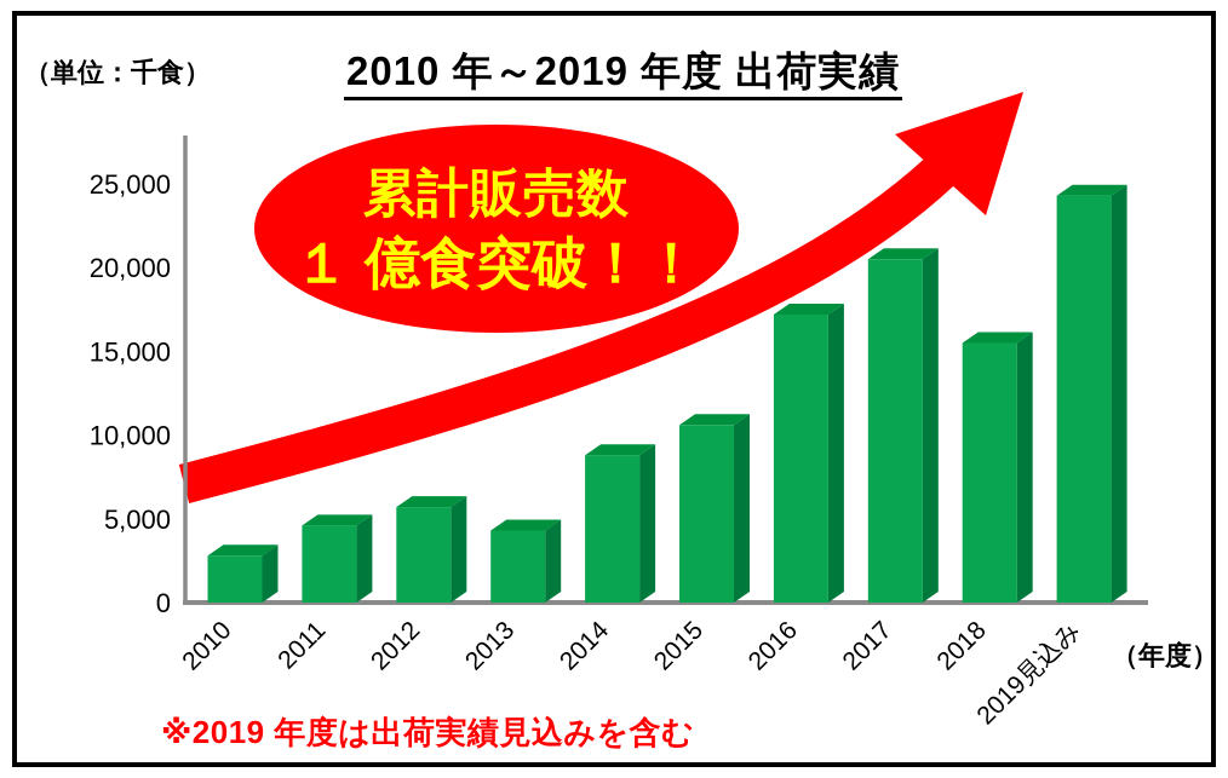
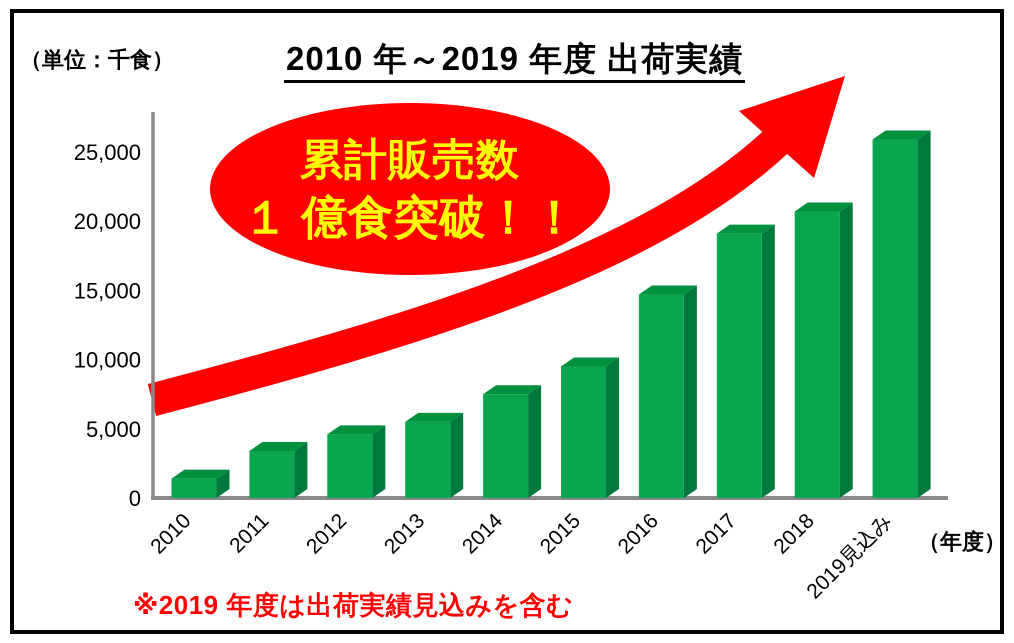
2010: 2800 -> 1400
2011: 4600 -> 3400
2012: 5700 -> 4600
2013: 4300 -> 5500
2014: 8800 -> 7500
2015: 10600 -> 9500
2016: 17200 -> 14700
2017: 20500 -> 19100
2018: 15500 -> 20700
2019見込み: 24300 -> 25900
